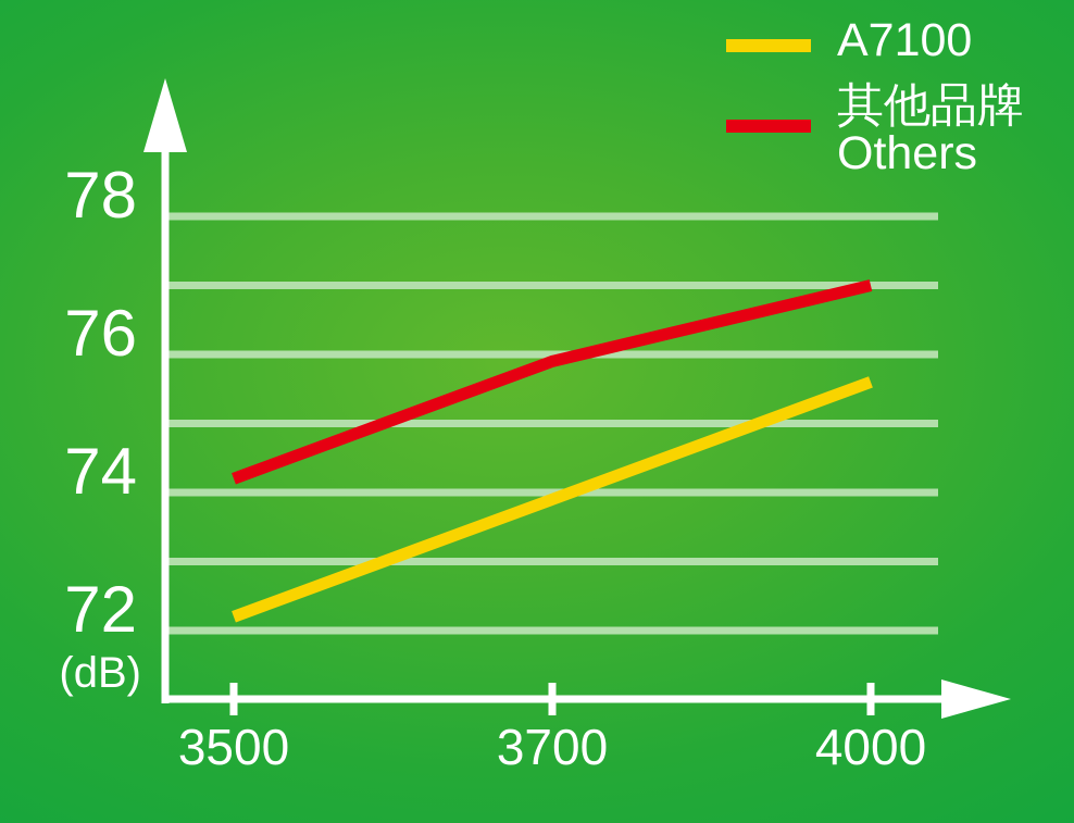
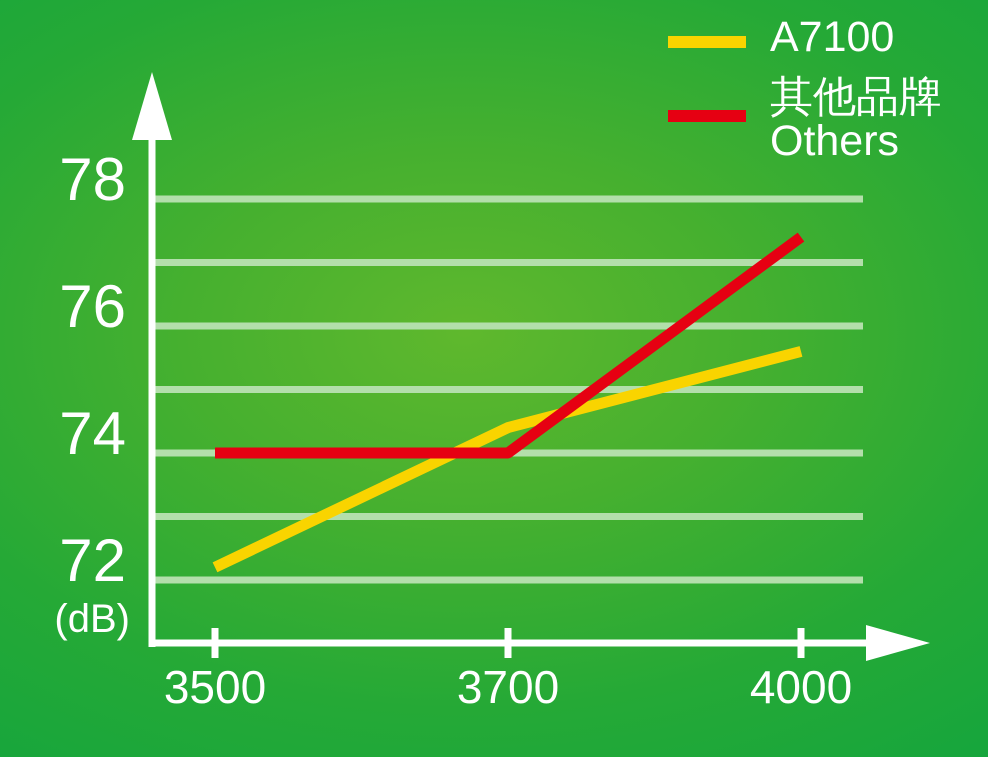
其他品牌/3500: 74.2 -> 74.0
A7100/3700: 73.9 -> 74.4
其他品牌/3700: 75.9 -> 74.0
其他品牌/4000: 77.0 -> 77.4
